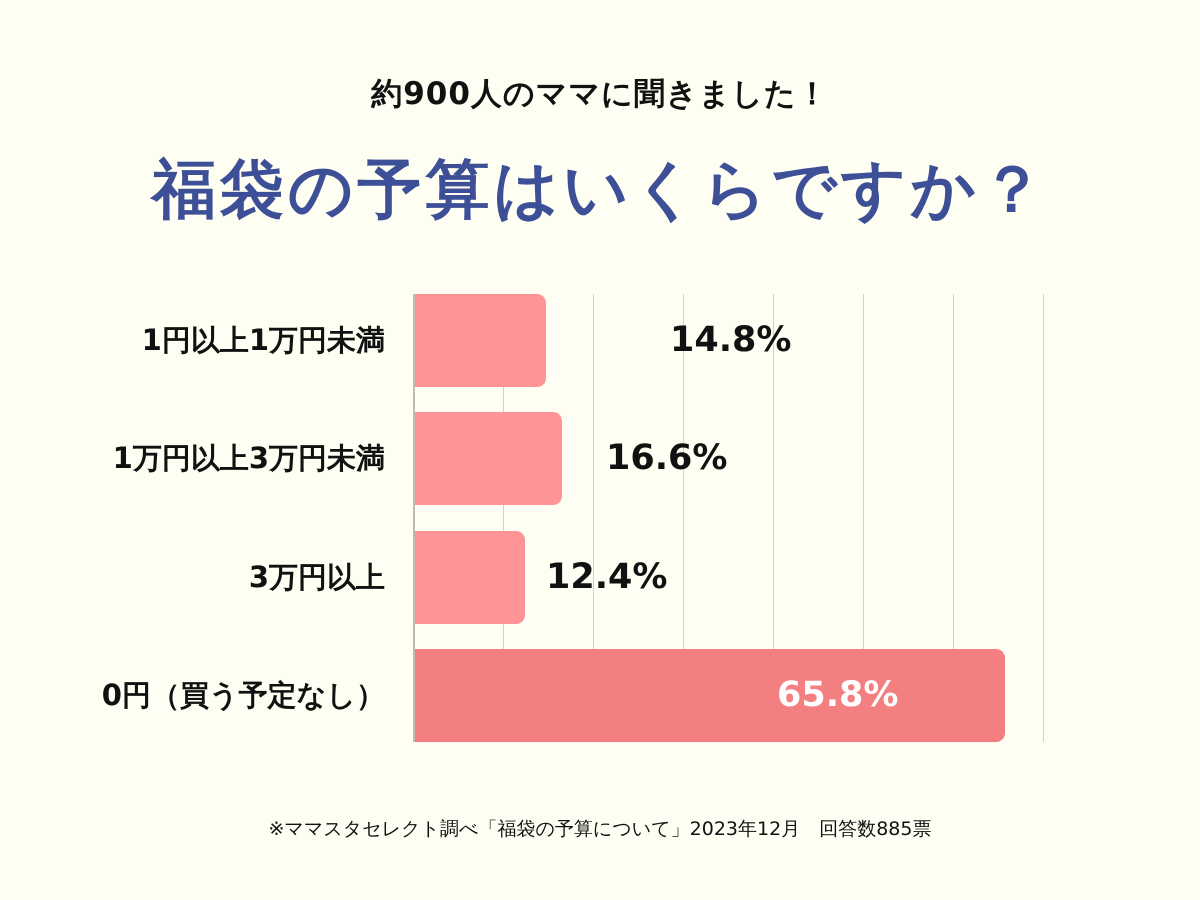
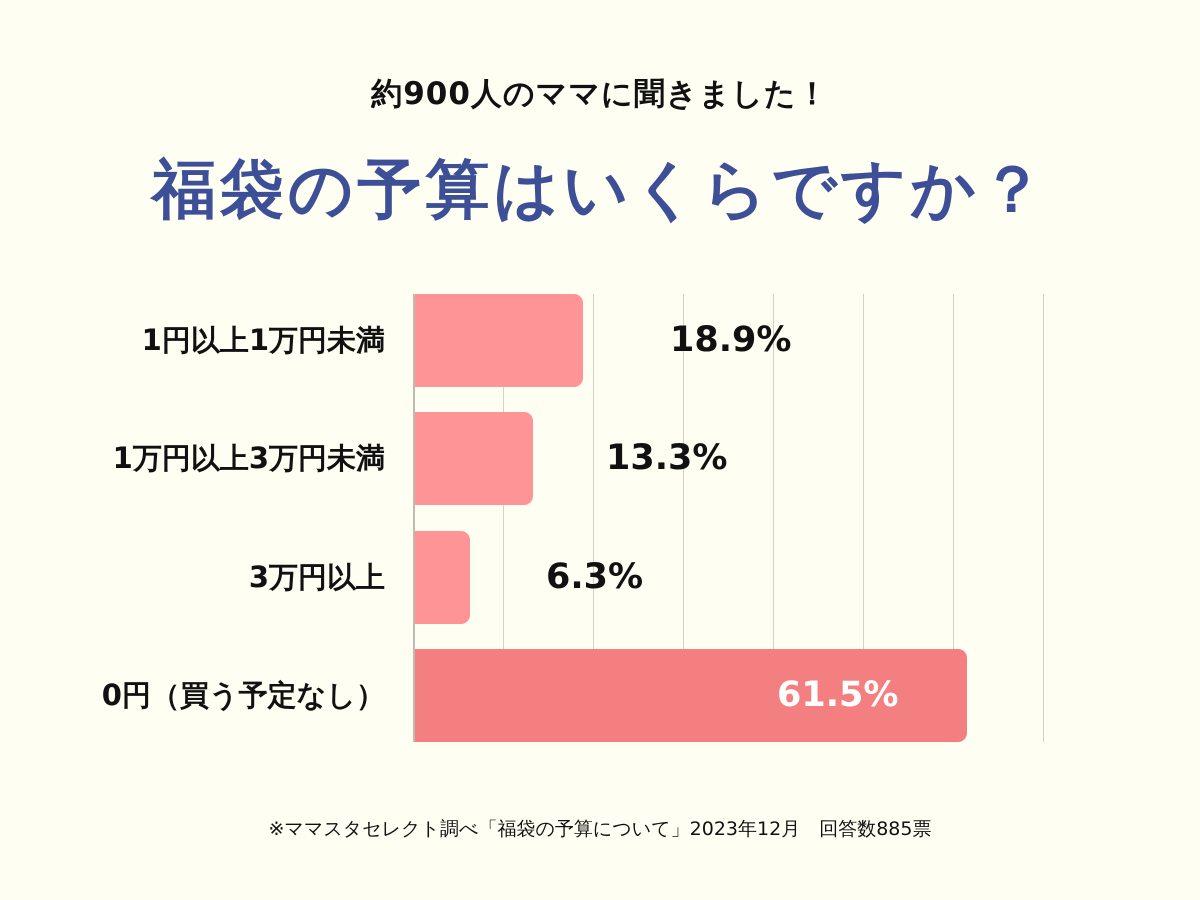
1円以上1万円未満: 14.8% -> 18.9%
1万円以上3万円未満: 16.6% -> 13.3%
3万円以上: 12.4% -> 6.3%
0円（買う予定なし）: 65.8% -> 61.5%
